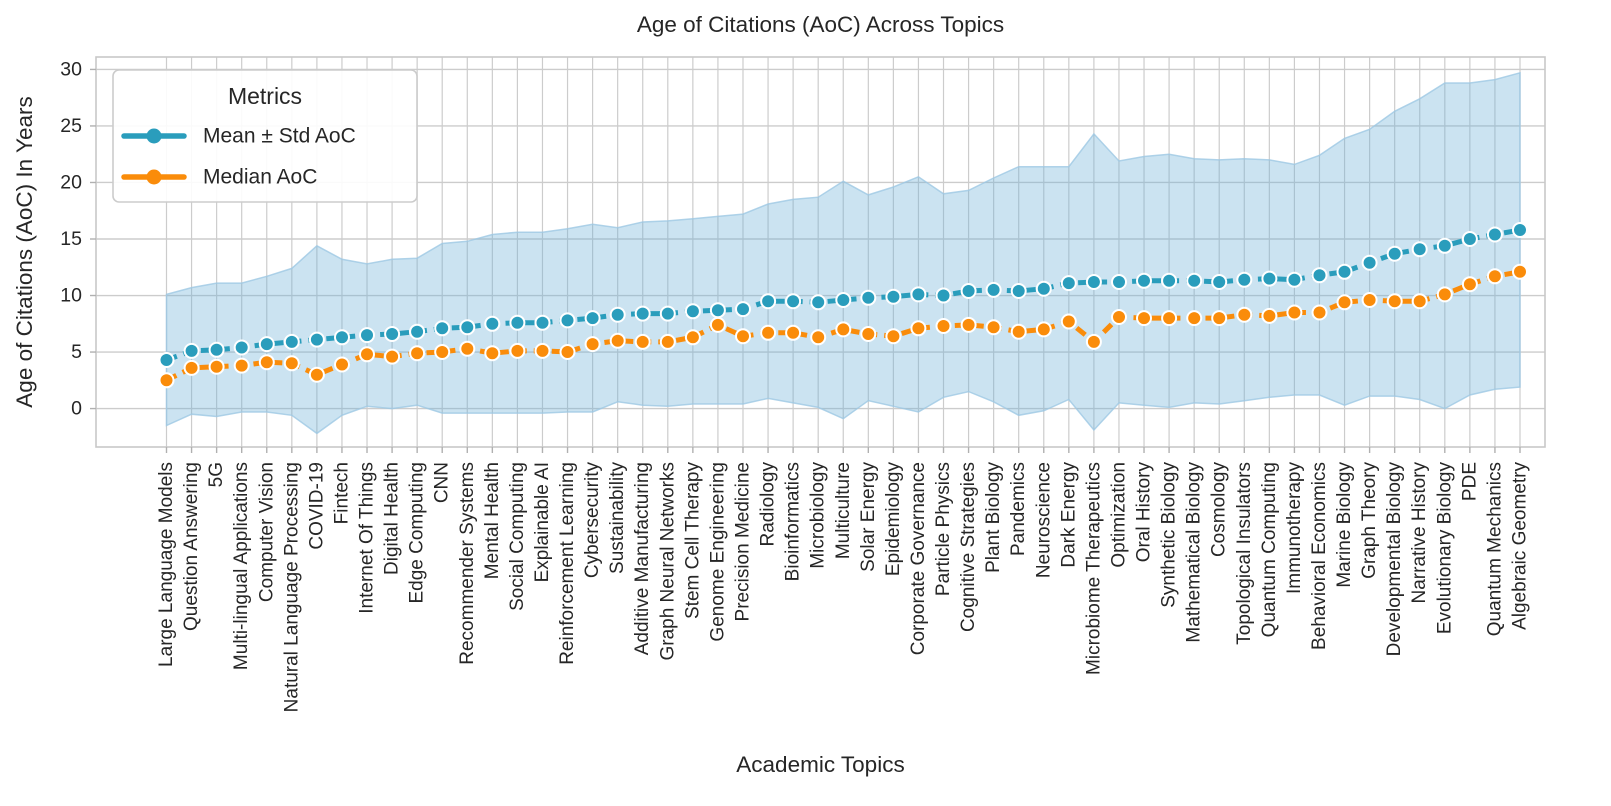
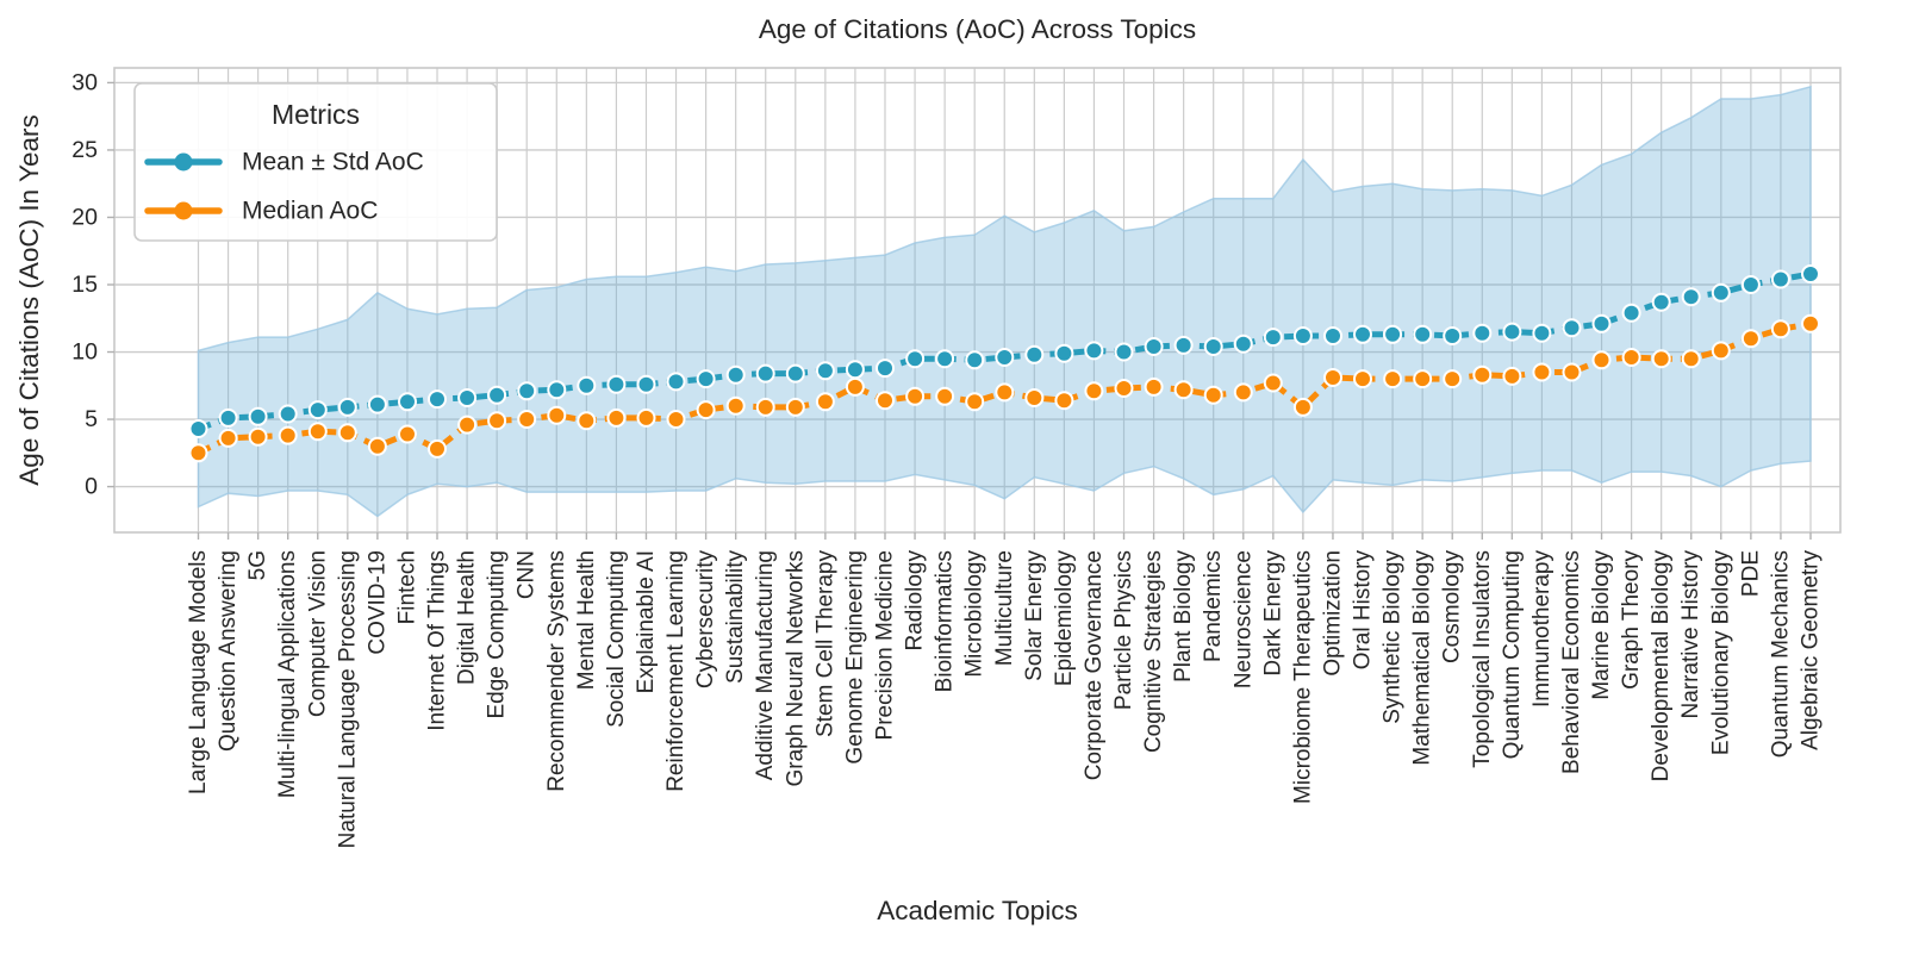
Median AoC/Internet Of Things: 4.8 -> 2.8
